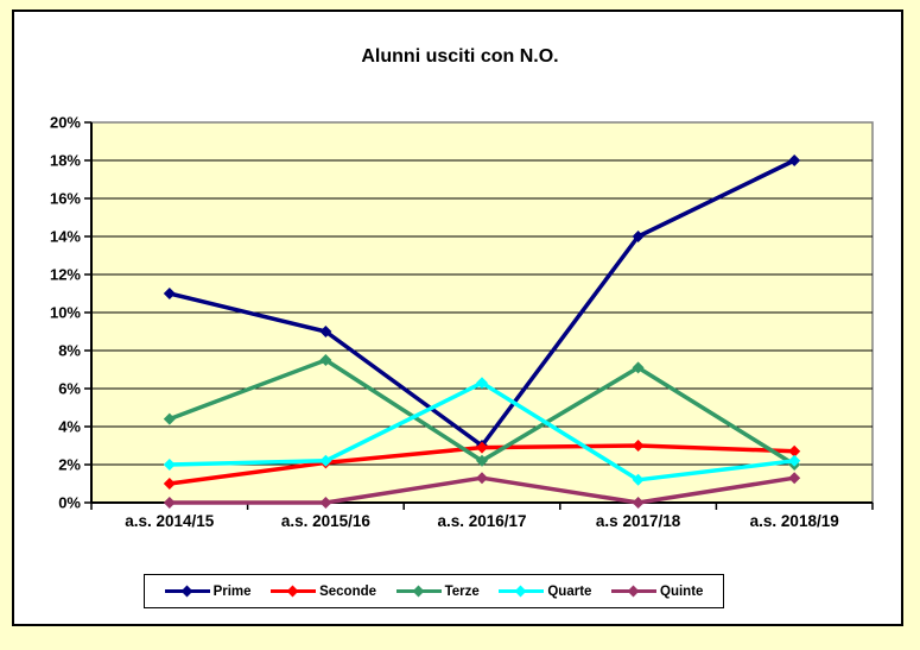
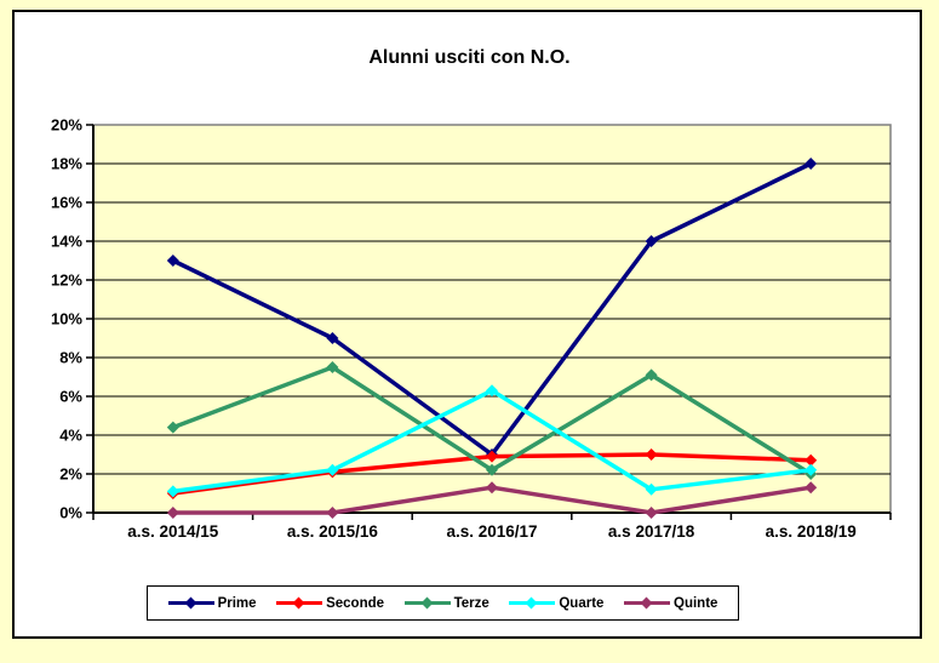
Prime/a.s. 2014/15: 11% -> 13%
Quarte/a.s. 2014/15: 2.0% -> 1.1%
